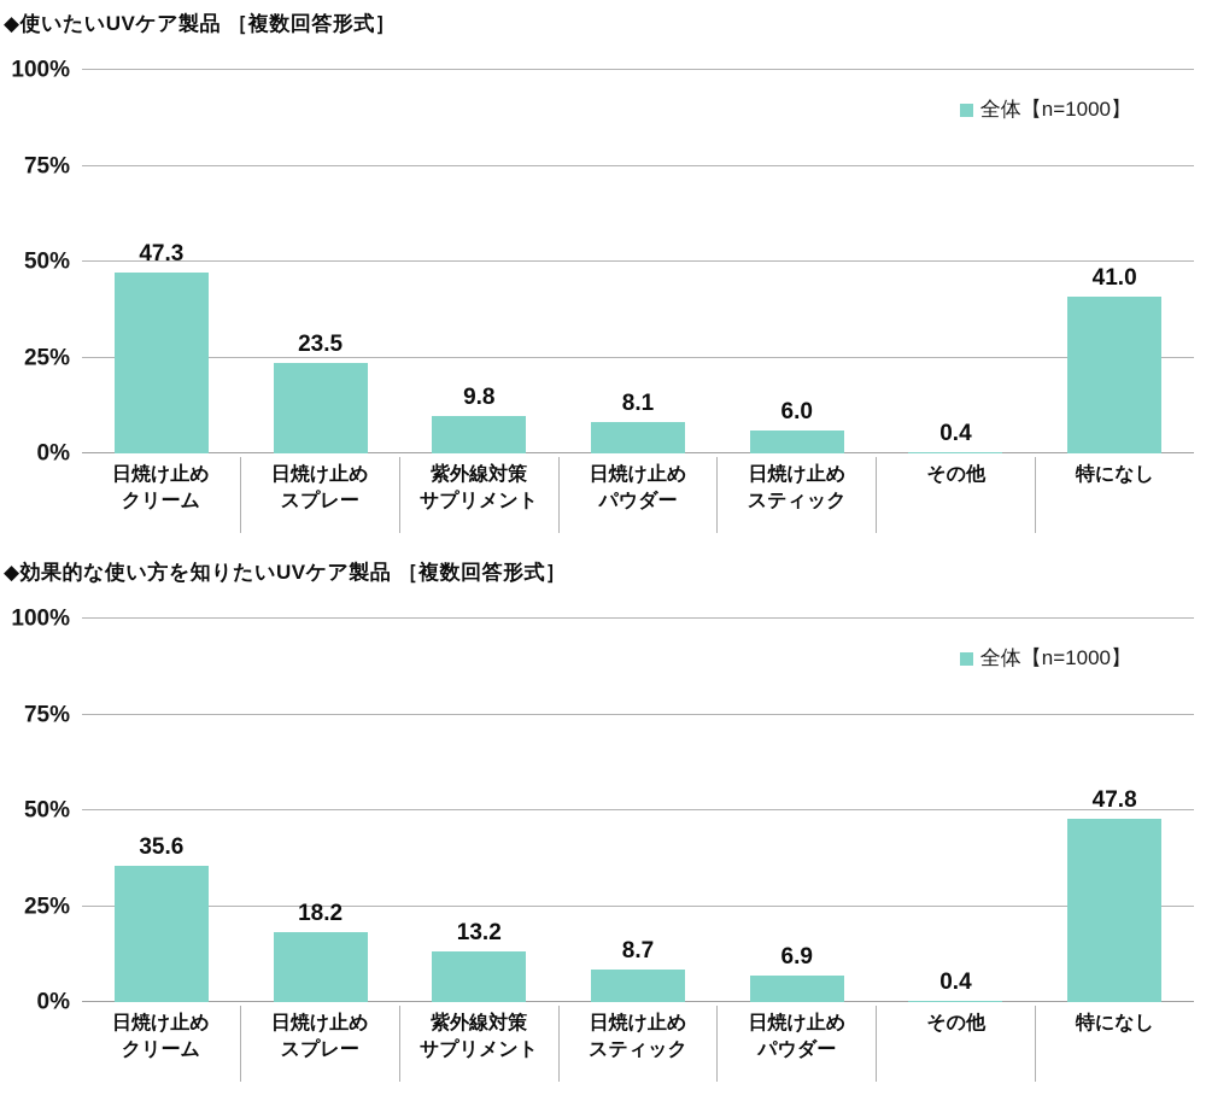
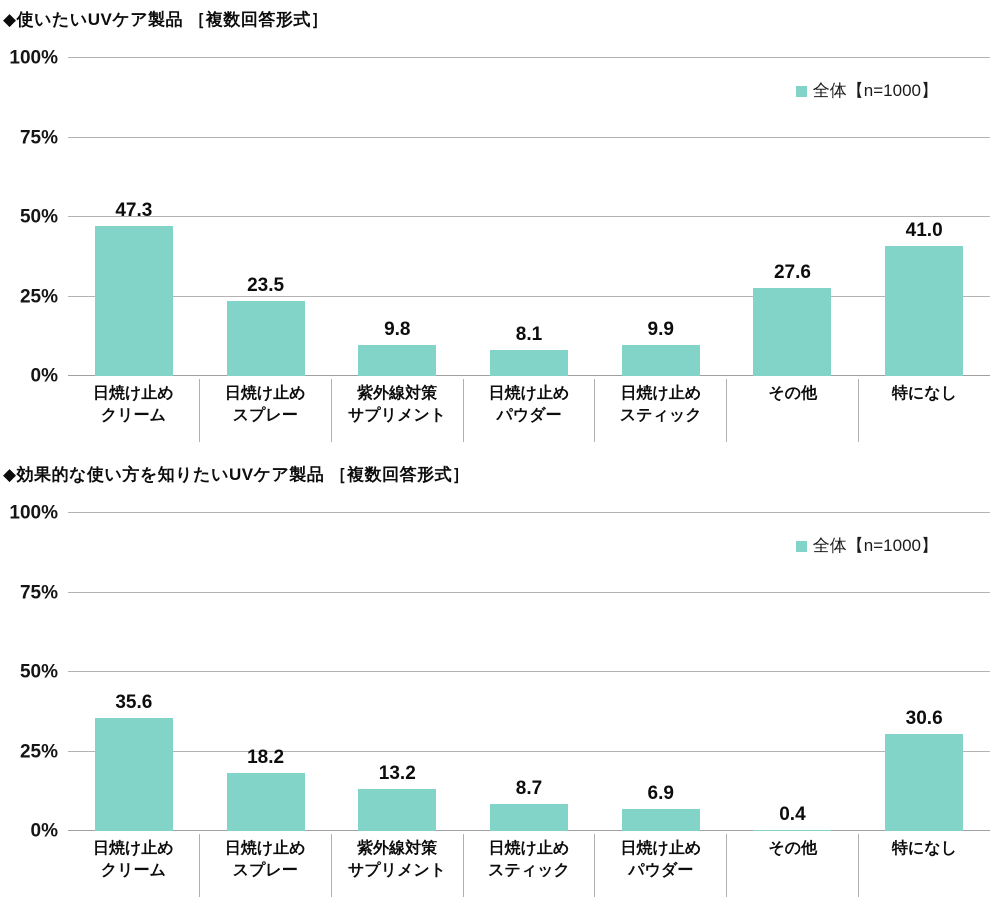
◆使いたいUVケア製品 ［複数回答形式］/日焼け止め スティック: 6.0 -> 9.9
◆使いたいUVケア製品 ［複数回答形式］/その他: 0.4 -> 27.6
◆効果的な使い方を知りたいUVケア製品 ［複数回答形式］/特になし: 47.8 -> 30.6
